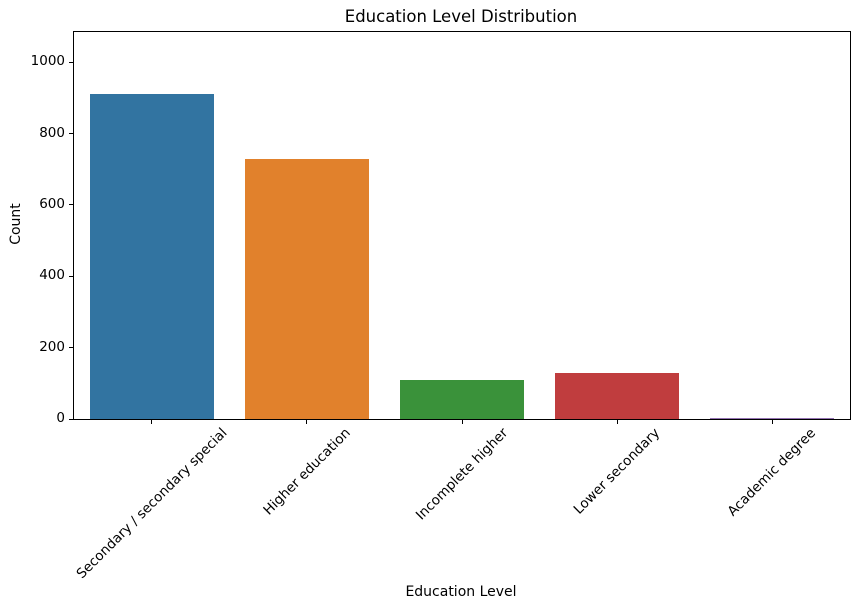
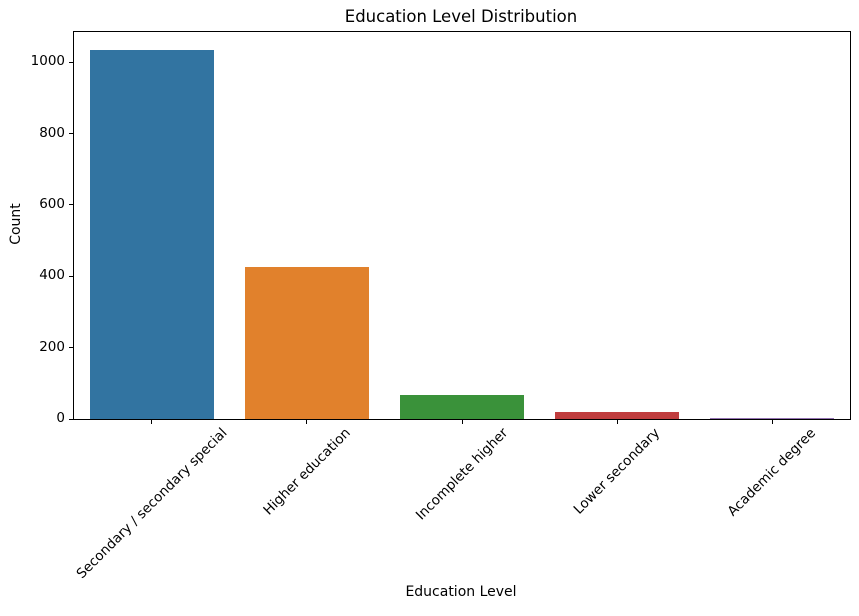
Secondary / secondary special: 910 -> 1030
Higher education: 730 -> 420
Incomplete higher: 110 -> 70
Lower secondary: 130 -> 20
